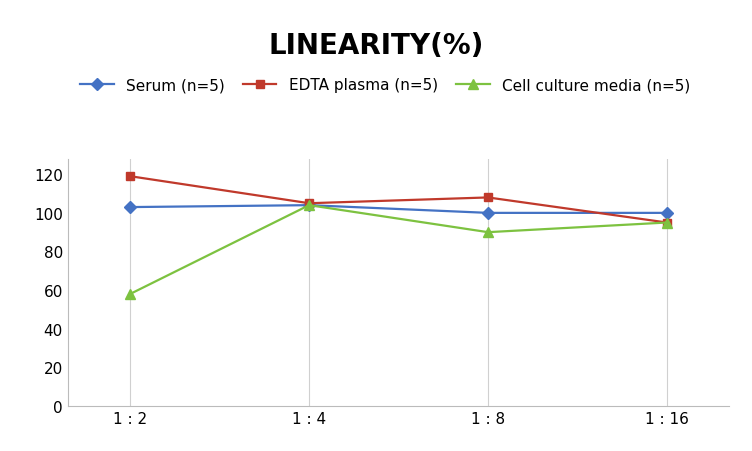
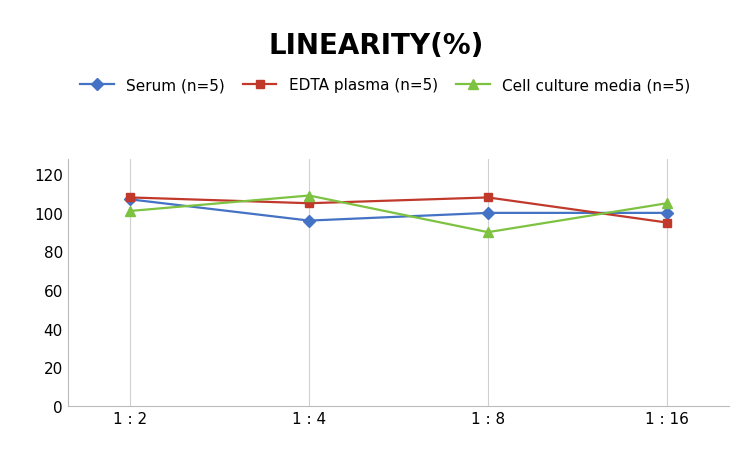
Serum (n=5)/1 : 2: 103 -> 107
EDTA plasma (n=5)/1 : 2: 119 -> 108
Cell culture media (n=5)/1 : 2: 58 -> 101
Serum (n=5)/1 : 4: 104 -> 96
Cell culture media (n=5)/1 : 4: 104 -> 109
Cell culture media (n=5)/1 : 16: 95 -> 105
